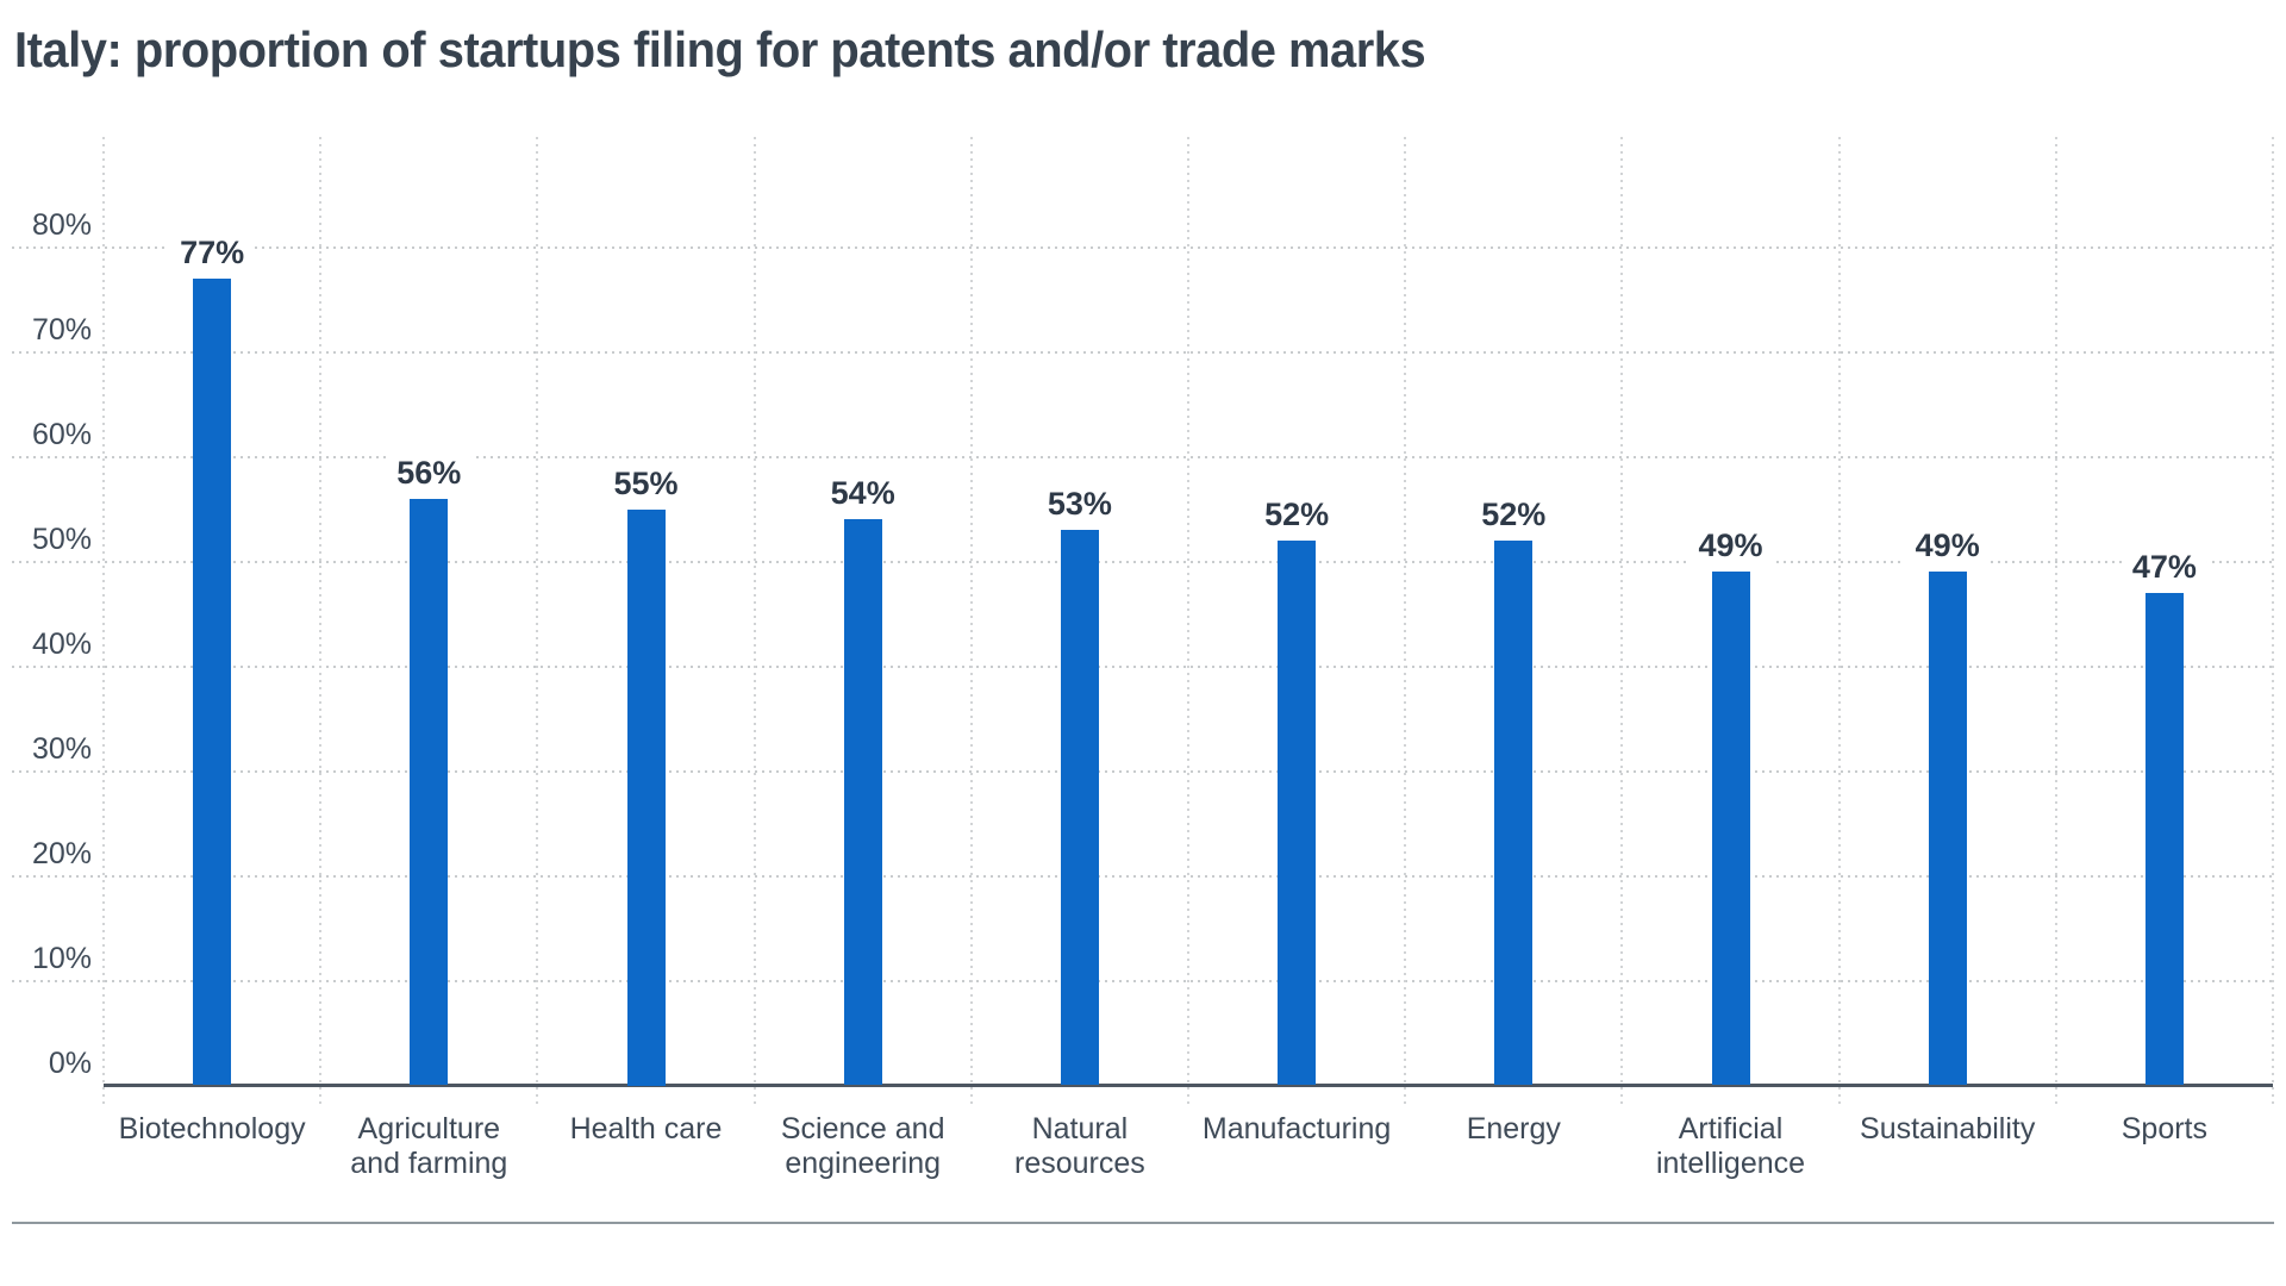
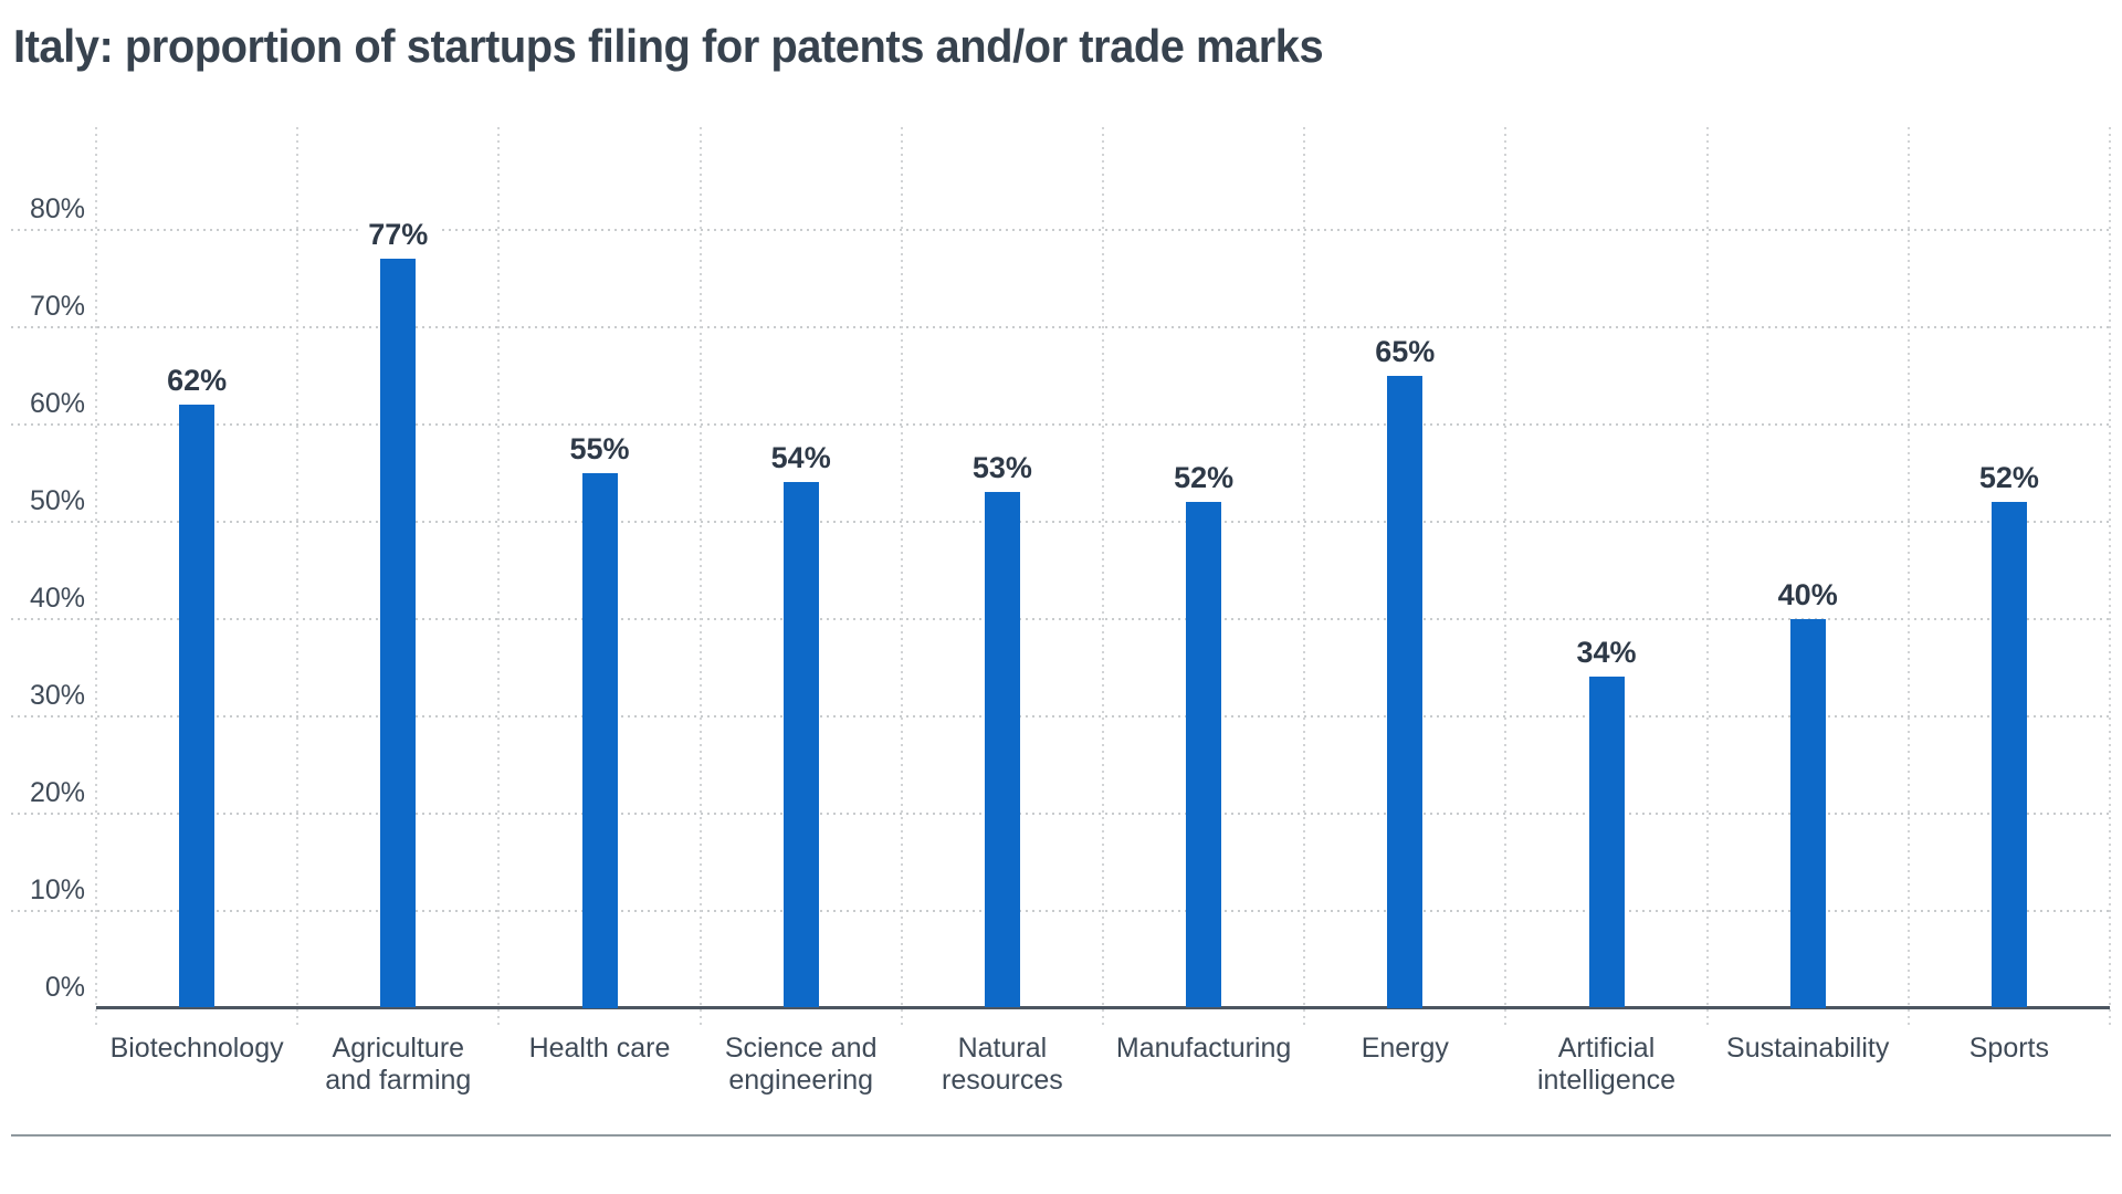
Biotechnology: 77% -> 62%
Agriculture and farming: 56% -> 77%
Energy: 52% -> 65%
Artificial intelligence: 49% -> 34%
Sustainability: 49% -> 40%
Sports: 47% -> 52%
